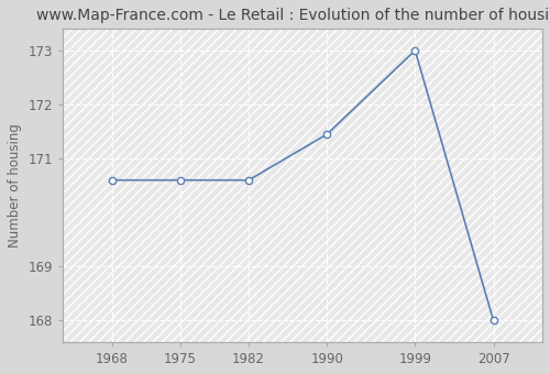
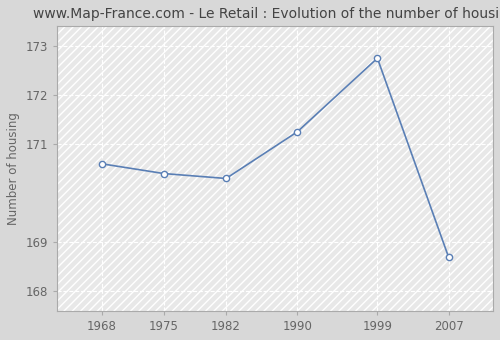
1975: 170.60 -> 170.40
1982: 170.60 -> 170.30
1990: 171.45 -> 171.25
1999: 173.00 -> 172.75
2007: 168.00 -> 168.70
